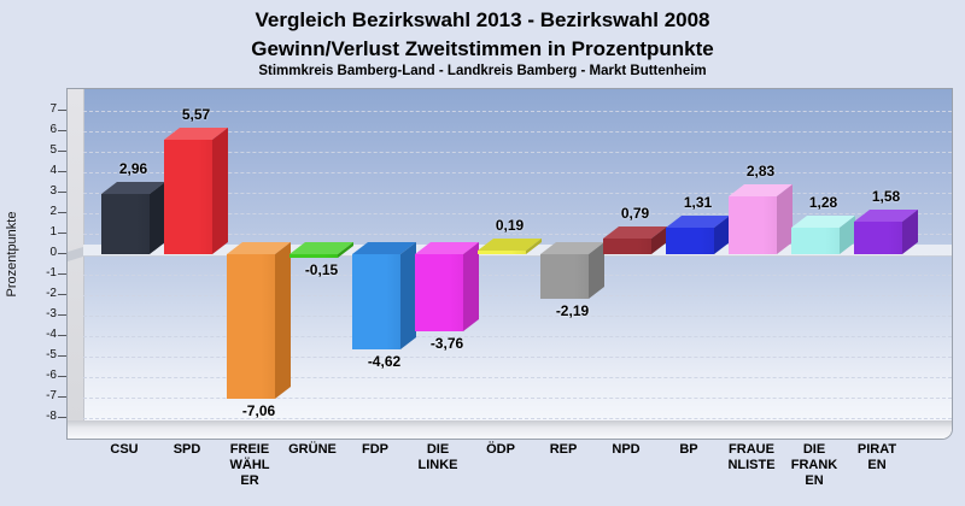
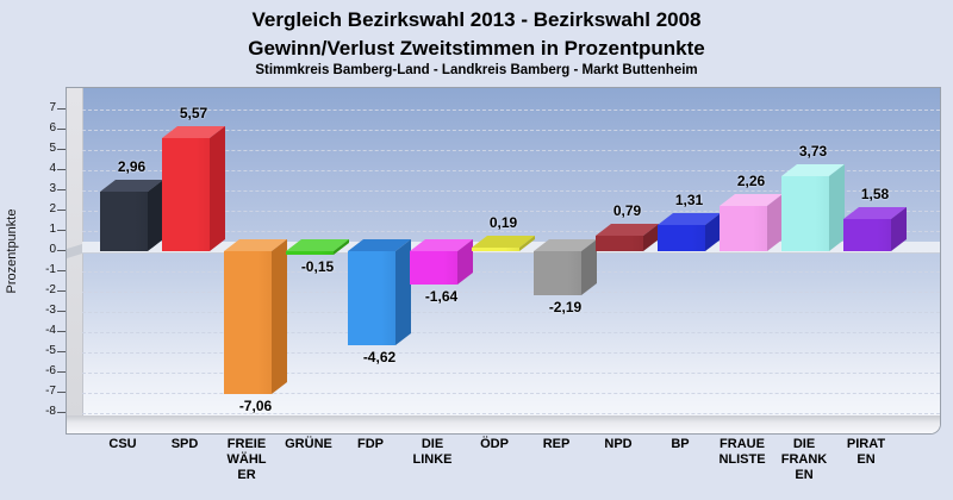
DIE LINKE: -3,76 -> -1,64
FRAUE NLISTE: 2,83 -> 2,26
DIE FRANK EN: 1,28 -> 3,73
